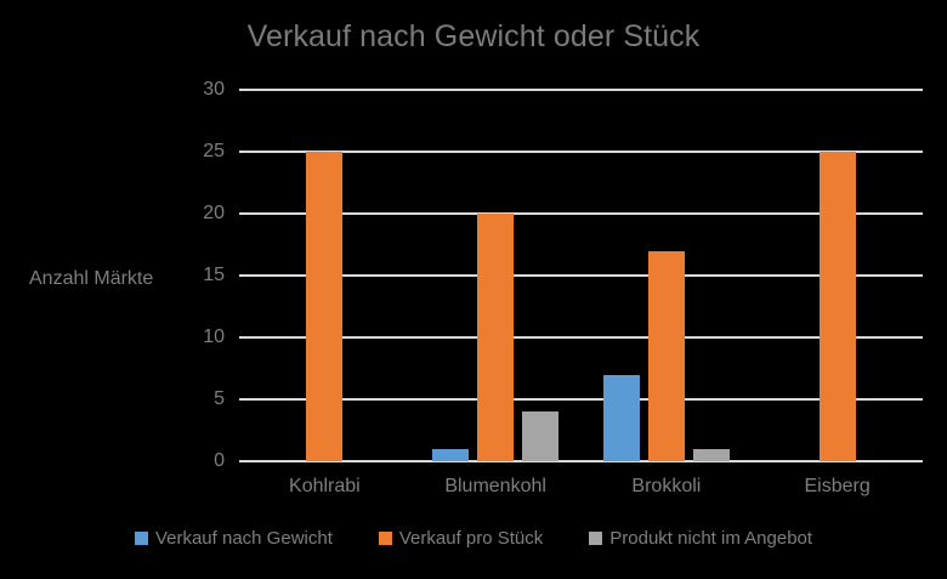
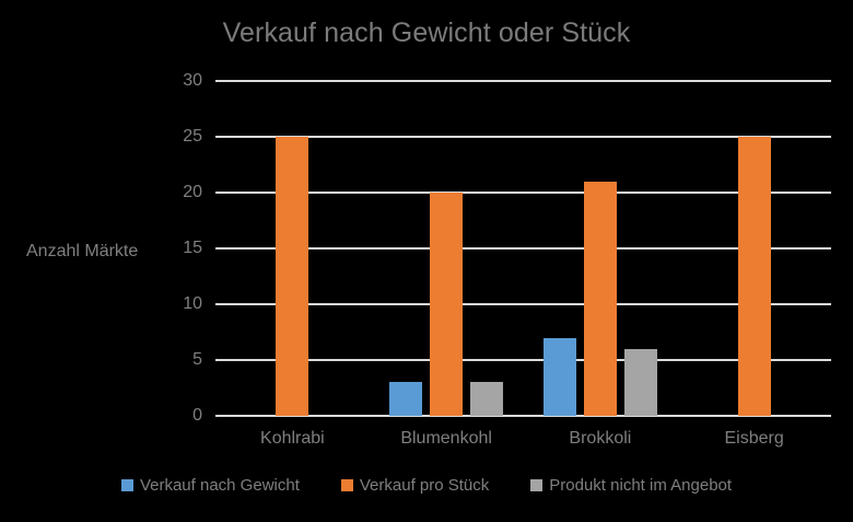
Verkauf nach Gewicht/Blumenkohl: 1 -> 3
Produkt nicht im Angebot/Blumenkohl: 4 -> 3
Verkauf pro Stück/Brokkoli: 17 -> 21
Produkt nicht im Angebot/Brokkoli: 1 -> 6
